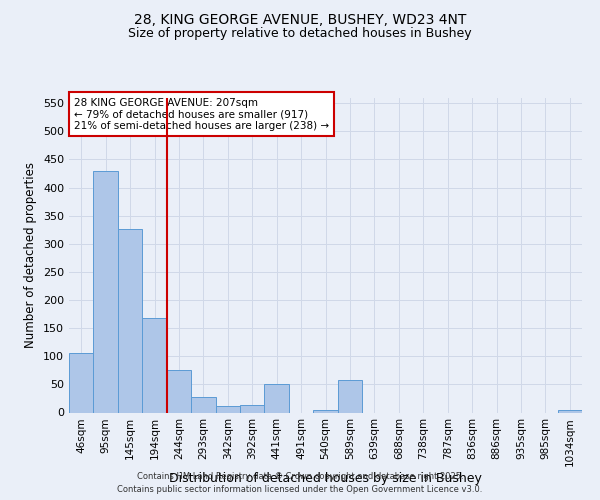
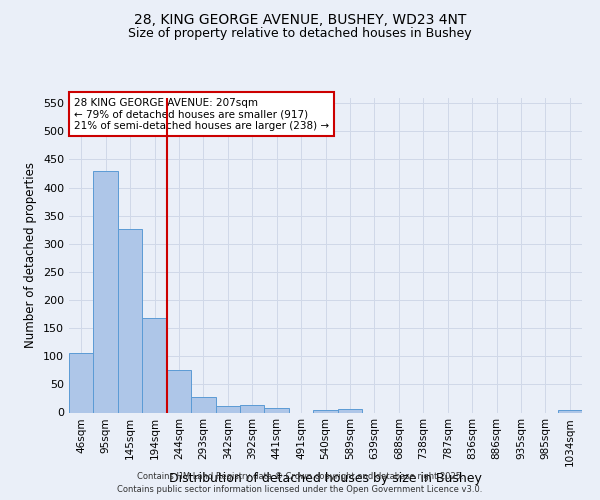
441sqm: 50 -> 8
589sqm: 58 -> 6
